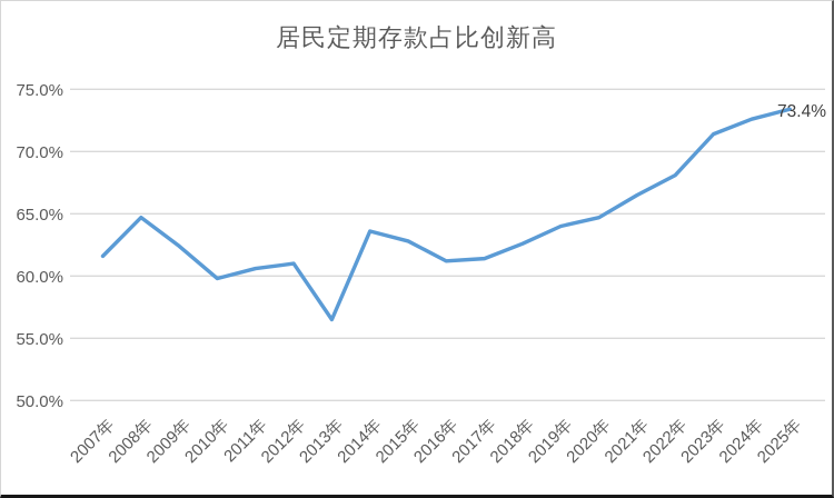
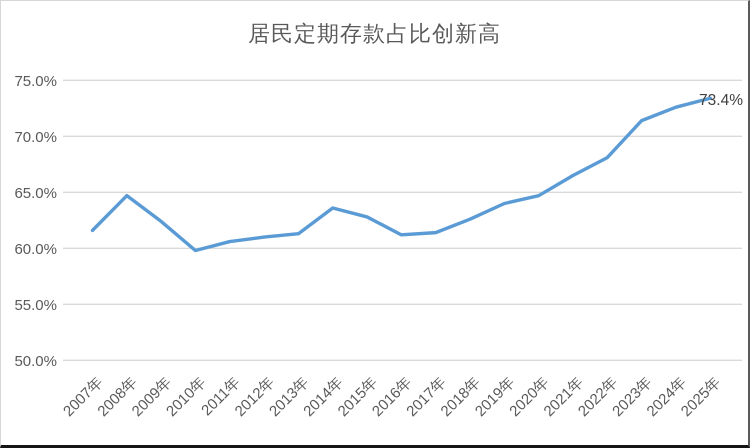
2013年: 56.5% -> 61.3%
